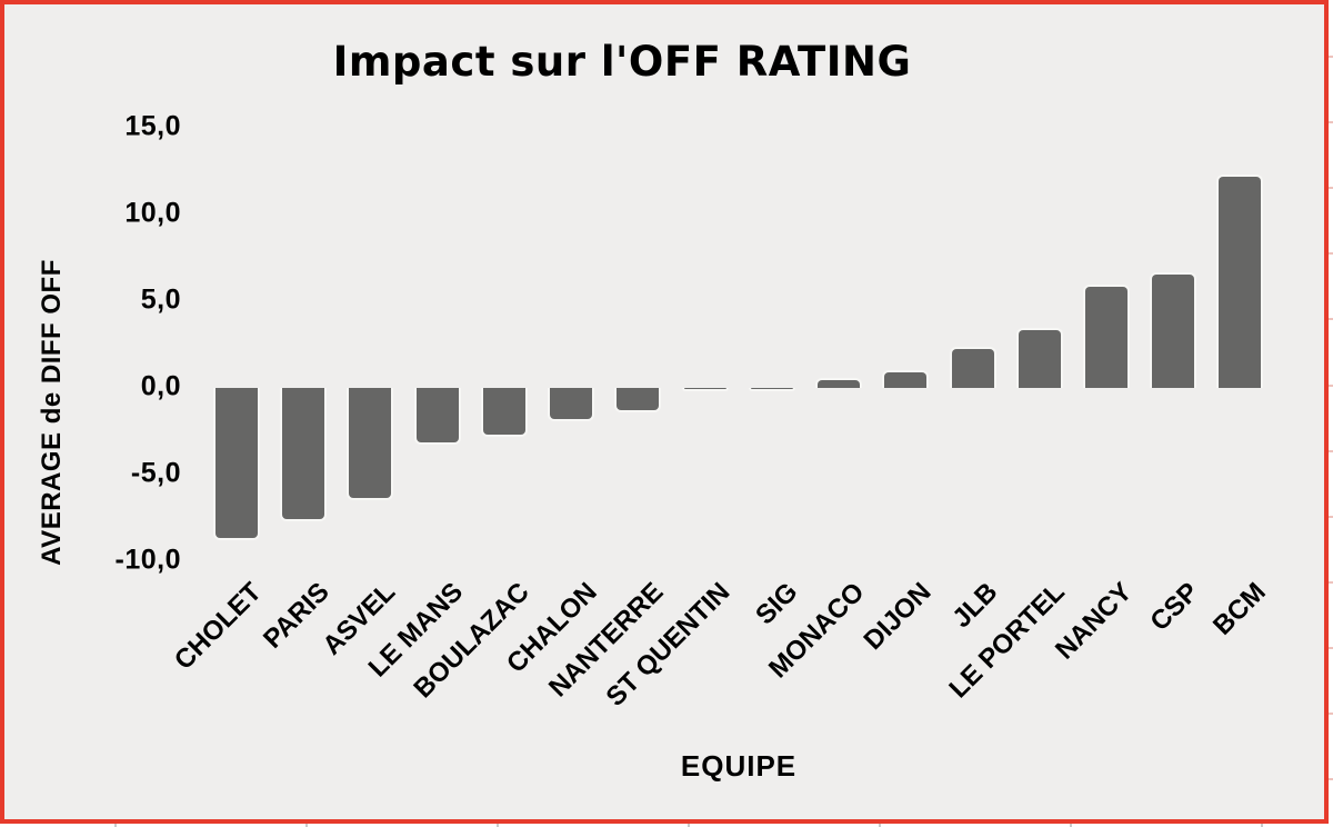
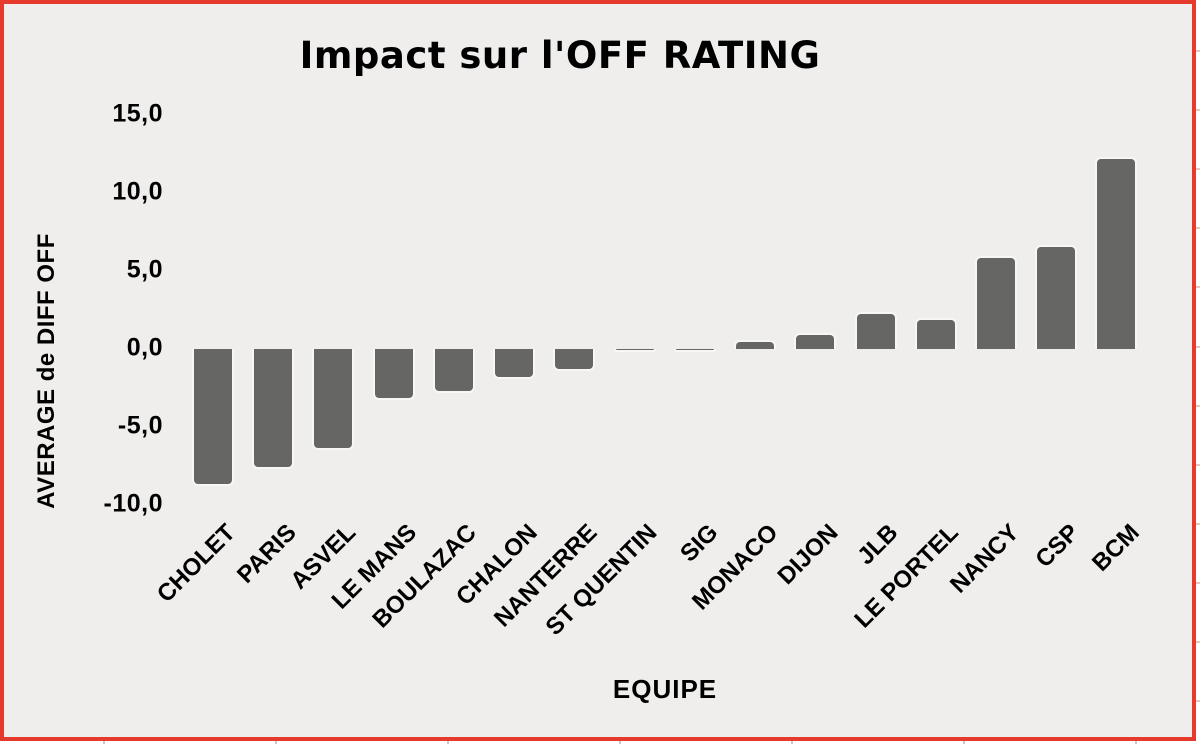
LE PORTEL: 3,5 -> 2,0
